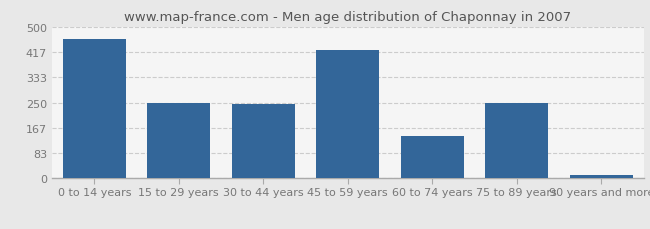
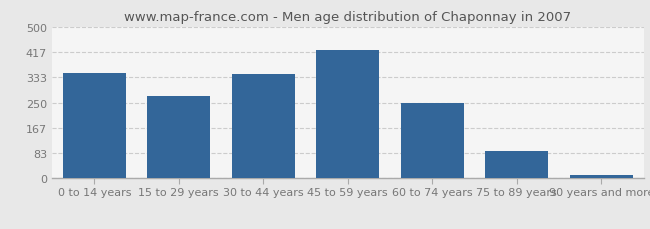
0 to 14 years: 460 -> 347
15 to 29 years: 250 -> 271
30 to 44 years: 245 -> 345
60 to 74 years: 140 -> 248
75 to 89 years: 250 -> 90
